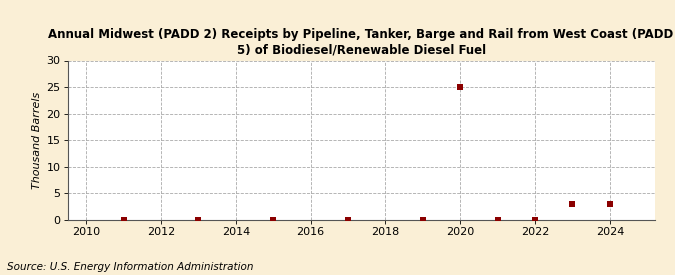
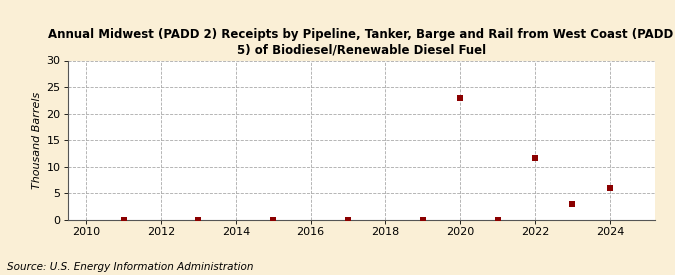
2020: 25.0 -> 23.0
2022: 0.1 -> 11.6
2024: 3.0 -> 6.0
